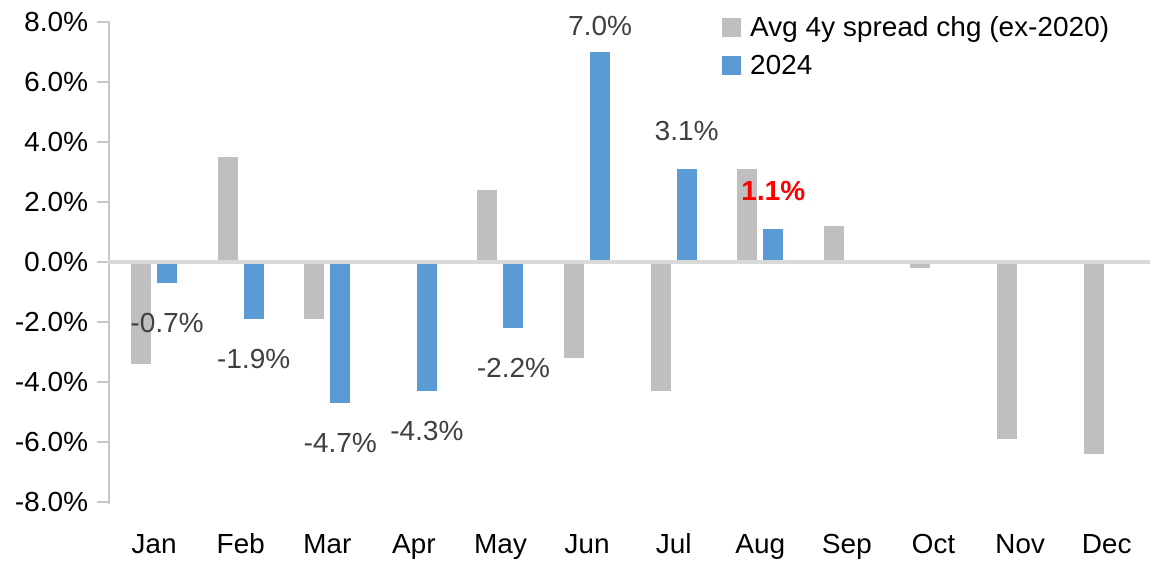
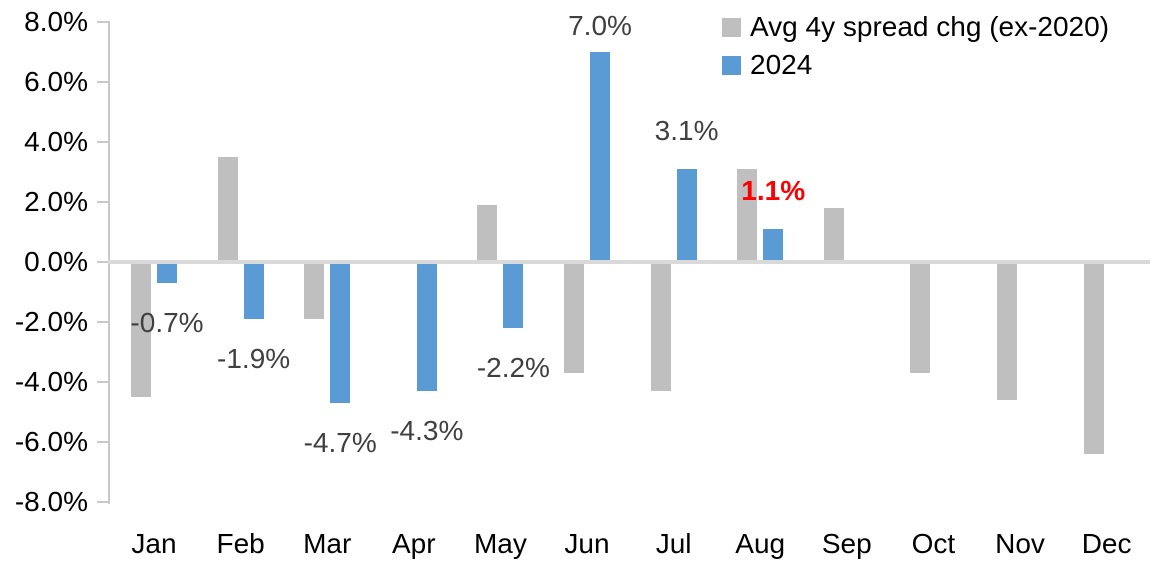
Avg 4y spread chg (ex-2020)/Jan: -3.4% -> -4.5%
Avg 4y spread chg (ex-2020)/May: 2.4% -> 1.9%
Avg 4y spread chg (ex-2020)/Jun: -3.2% -> -3.7%
Avg 4y spread chg (ex-2020)/Sep: 1.2% -> 1.8%
Avg 4y spread chg (ex-2020)/Oct: -0.2% -> -3.7%
Avg 4y spread chg (ex-2020)/Nov: -5.9% -> -4.6%
